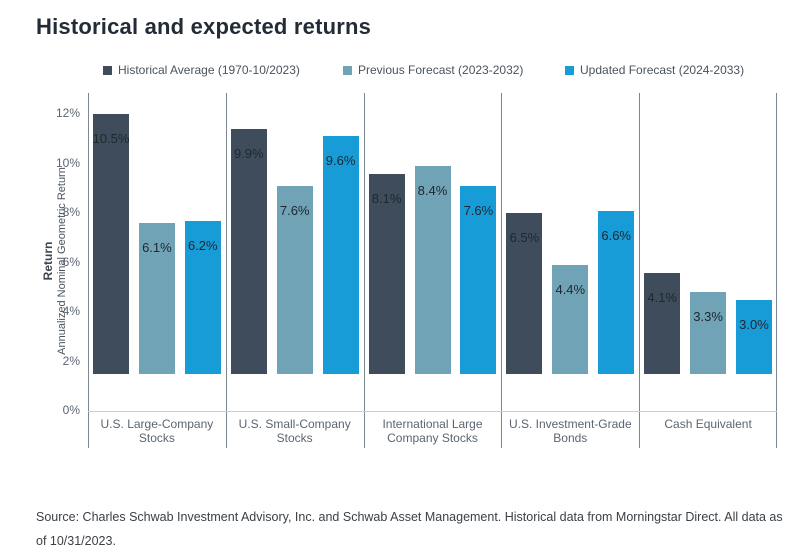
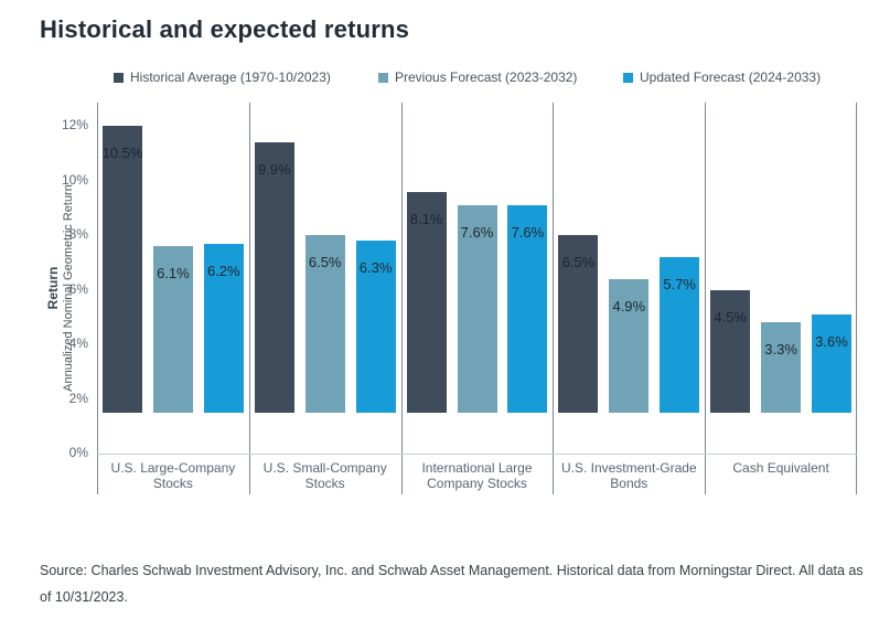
Previous Forecast (2023-2032)/U.S. Small-Company Stocks: 7.6% -> 6.5%
Updated Forecast (2024-2033)/U.S. Small-Company Stocks: 9.6% -> 6.3%
Previous Forecast (2023-2032)/International Large Company Stocks: 8.4% -> 7.6%
Previous Forecast (2023-2032)/U.S. Investment-Grade Bonds: 4.4% -> 4.9%
Updated Forecast (2024-2033)/U.S. Investment-Grade Bonds: 6.6% -> 5.7%
Historical Average (1970-10/2023)/Cash Equivalent: 4.1% -> 4.5%
Updated Forecast (2024-2033)/Cash Equivalent: 3.0% -> 3.6%
